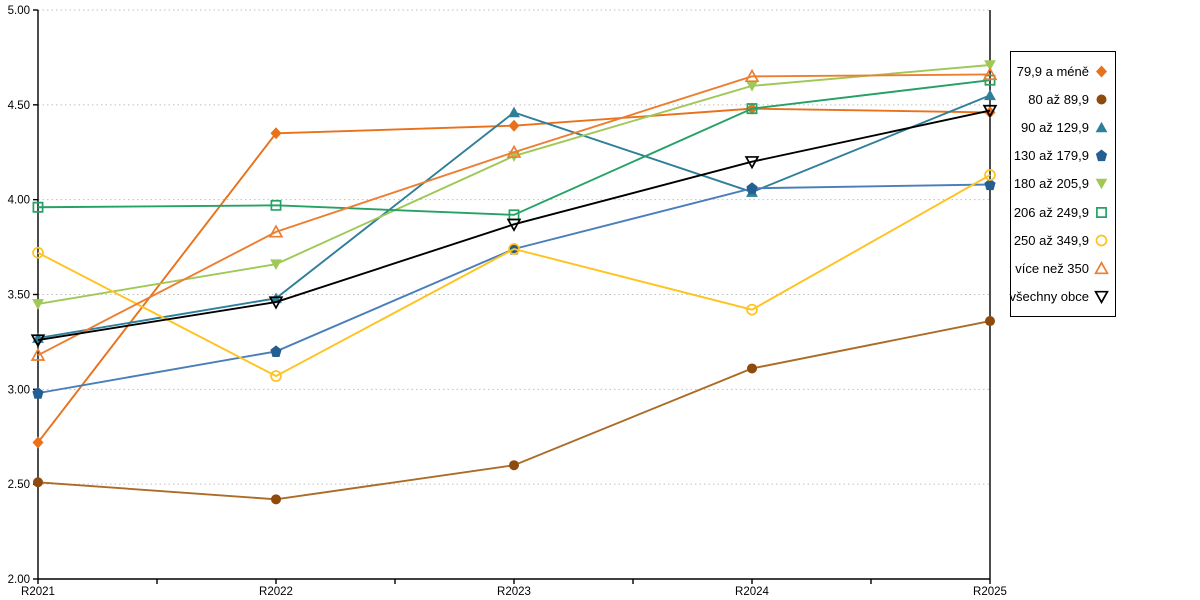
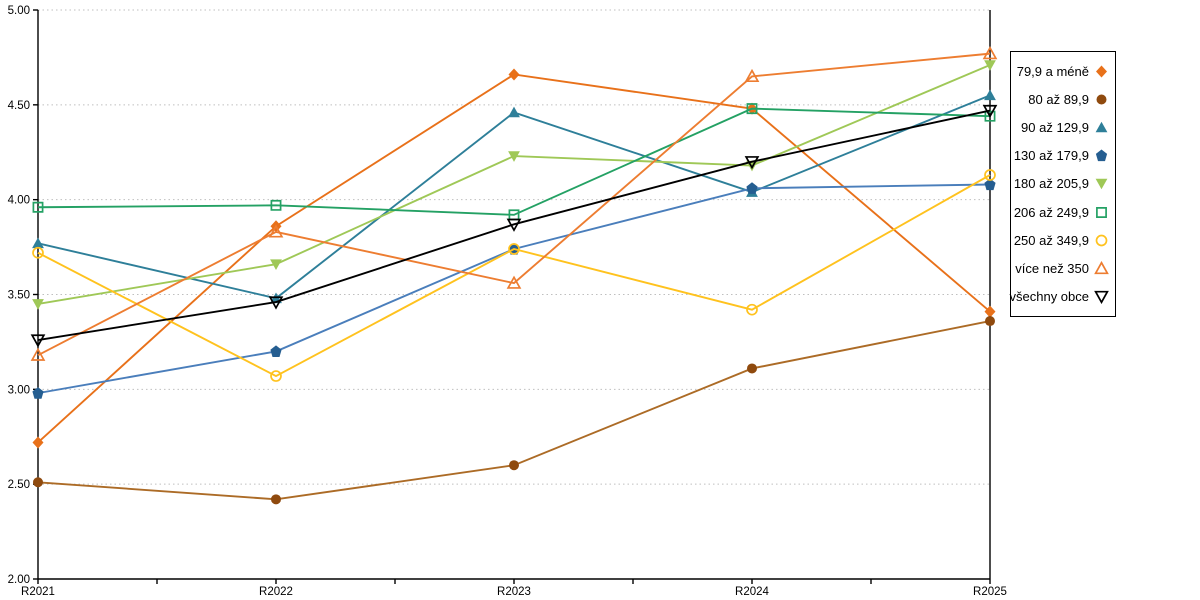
90 až 129,9/R2021: 3.27 -> 3.77
79,9 a méně/R2022: 4.35 -> 3.86
79,9 a méně/R2023: 4.39 -> 4.66
více než 350/R2023: 4.25 -> 3.56
180 až 205,9/R2024: 4.60 -> 4.18
79,9 a méně/R2025: 4.46 -> 3.41
206 až 249,9/R2025: 4.63 -> 4.44
více než 350/R2025: 4.66 -> 4.77
